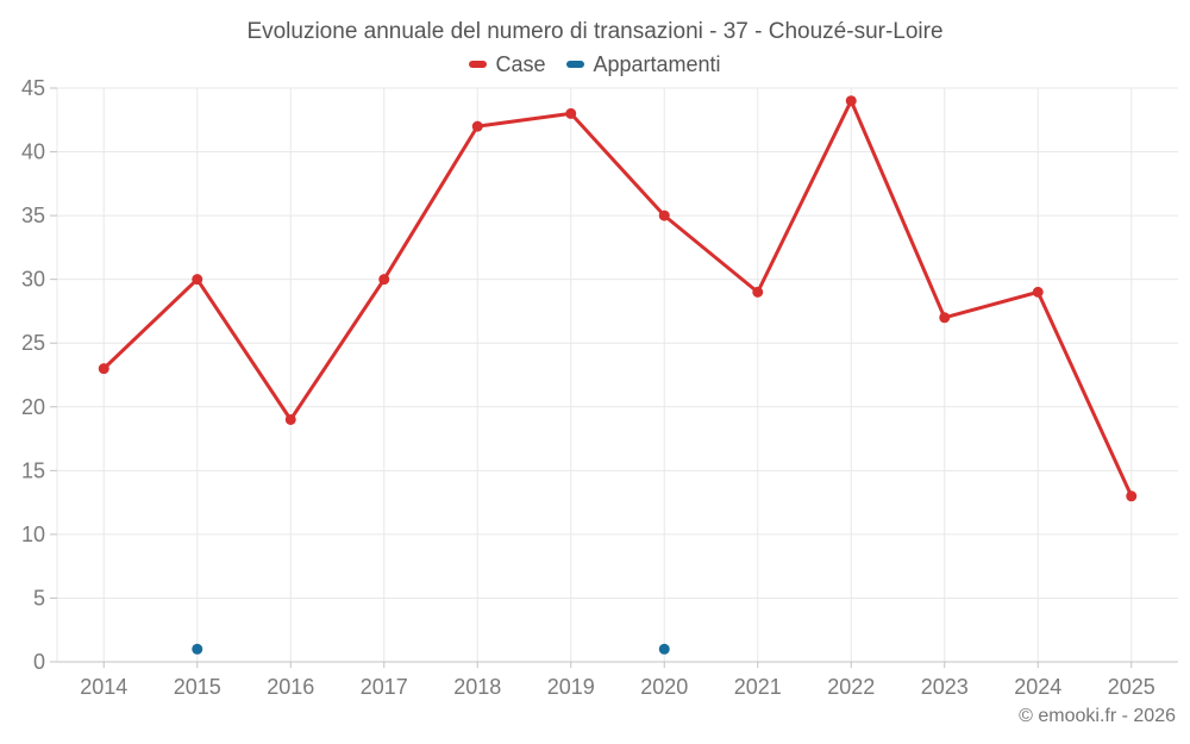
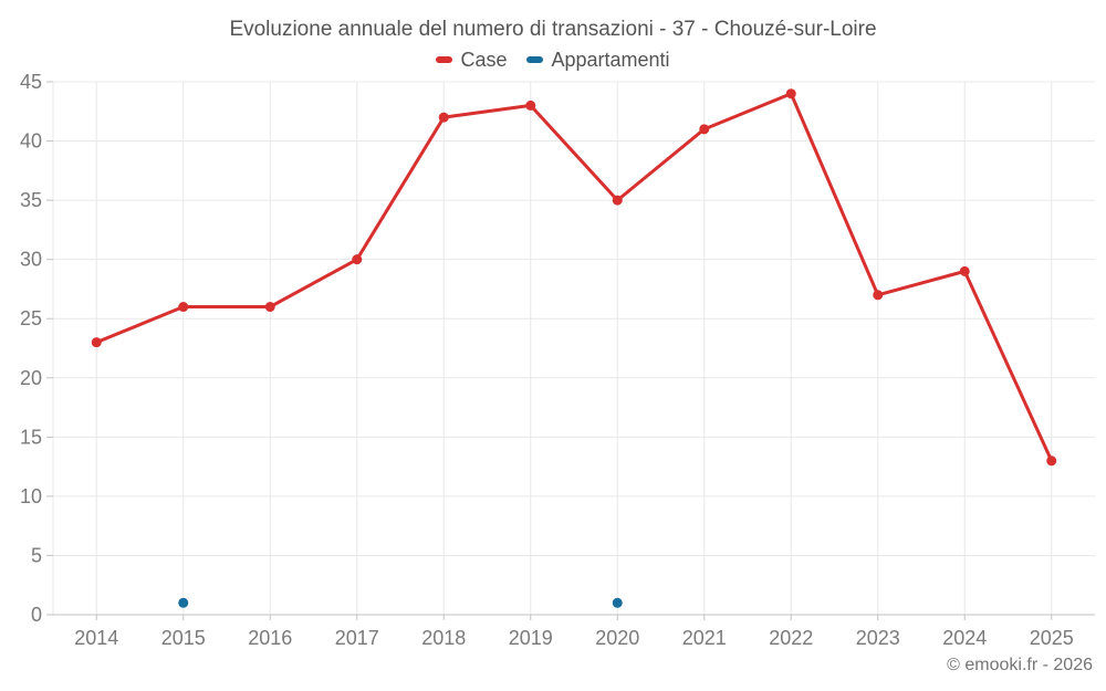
Case/2015: 30 -> 26
Case/2016: 19 -> 26
Case/2021: 29 -> 41
